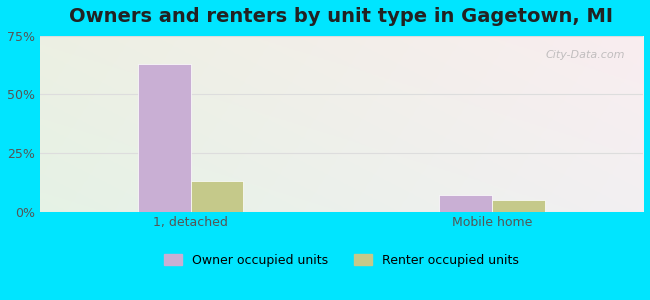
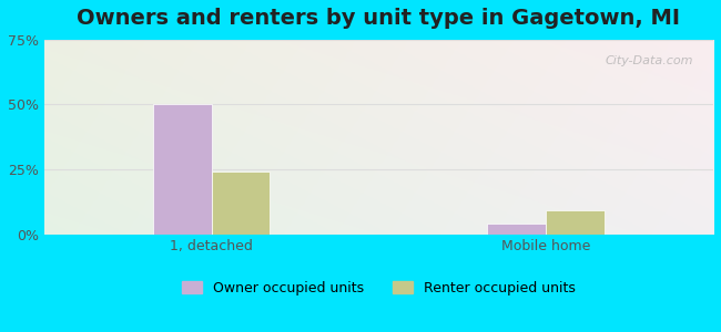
Owner occupied units/1, detached: 63% -> 50%
Renter occupied units/1, detached: 13% -> 24%
Owner occupied units/Mobile home: 7% -> 4%
Renter occupied units/Mobile home: 5% -> 9%
